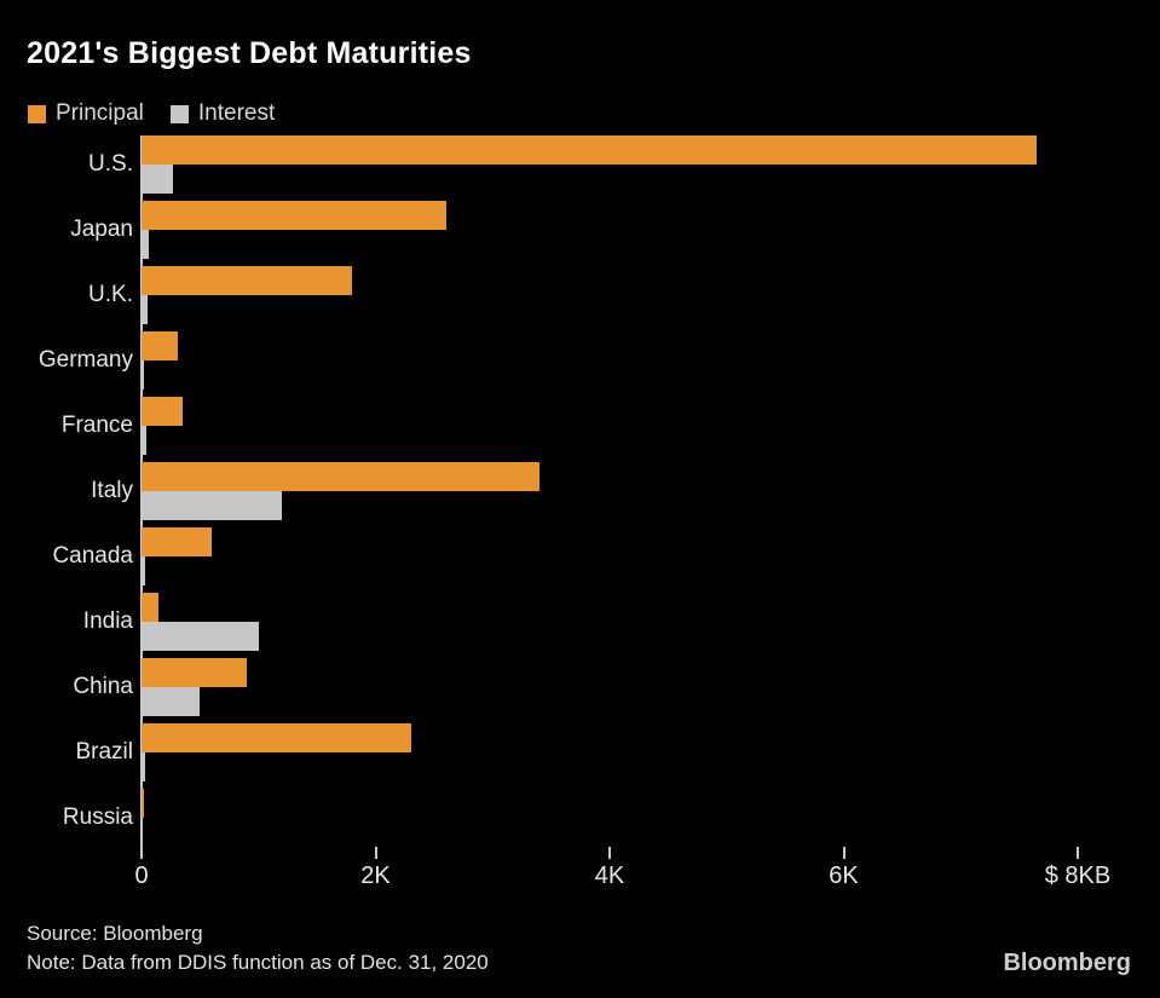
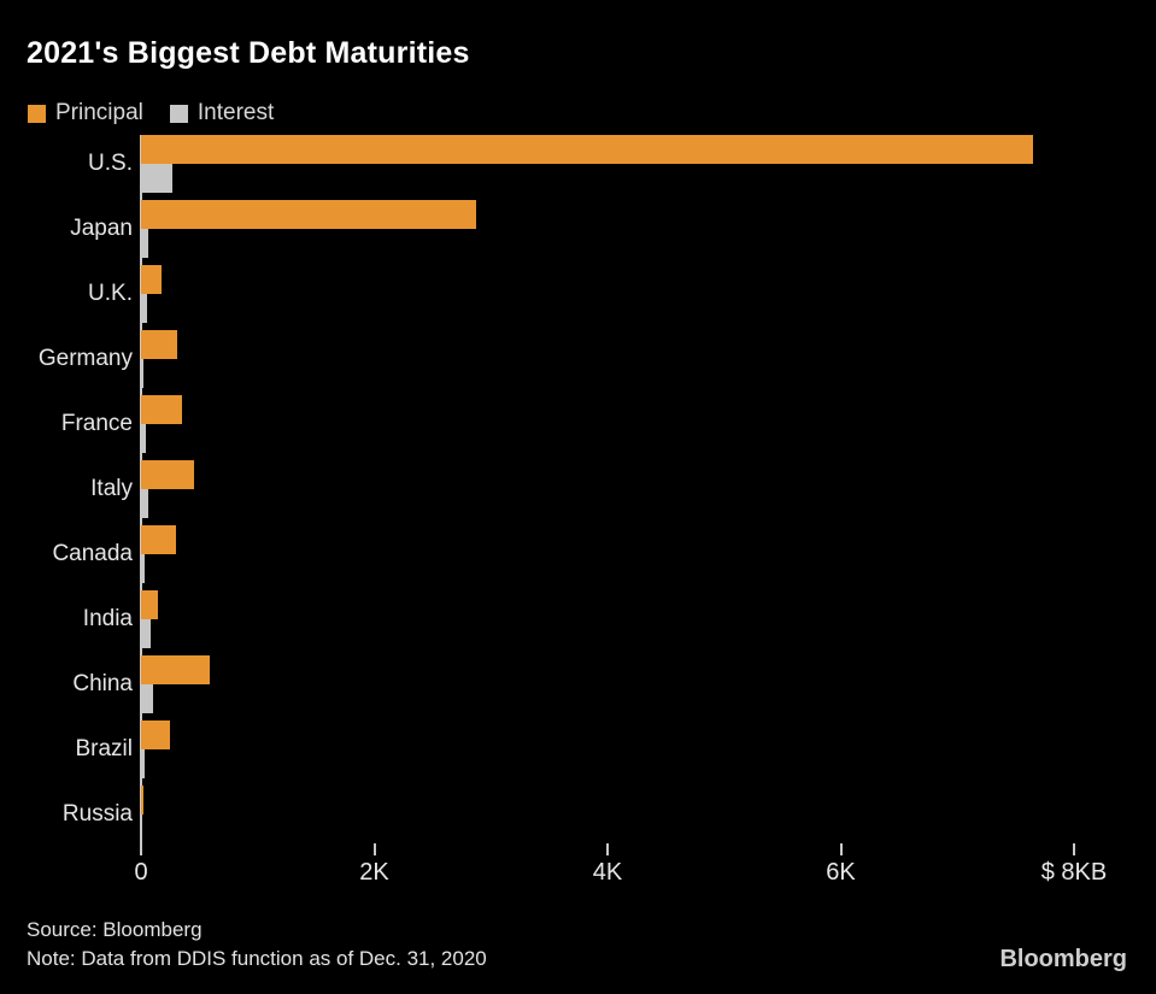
Principal/Japan: 2.6K -> 2.9K
Principal/U.K.: 1.8K -> 0.2K
Principal/Italy: 3.4K -> 0.4K
Interest/Italy: 1.2K -> 0.1K
Principal/Canada: 0.6K -> 0.3K
Interest/India: 1.0K -> 0.1K
Principal/China: 0.9K -> 0.6K
Interest/China: 0.5K -> 0.1K
Principal/Brazil: 2.3K -> 0.2K
